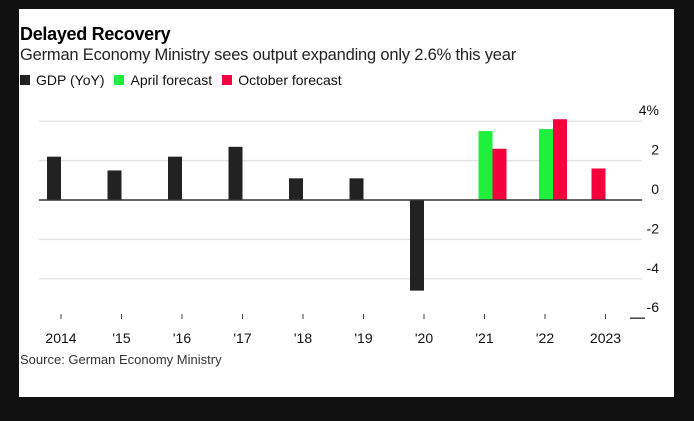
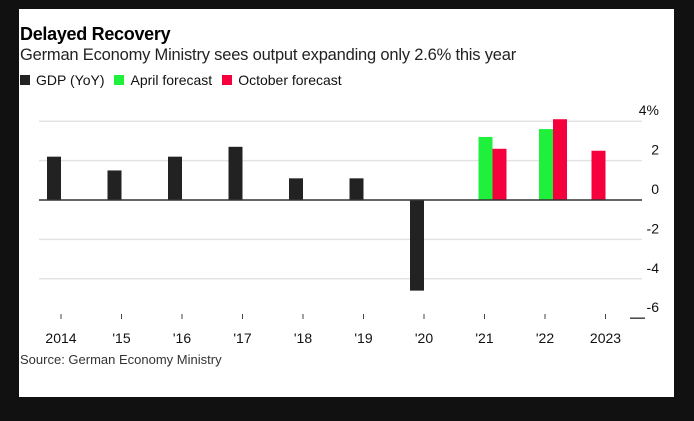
April forecast/'21: 3.5% -> 3.2%
October forecast/2023: 1.6% -> 2.5%
